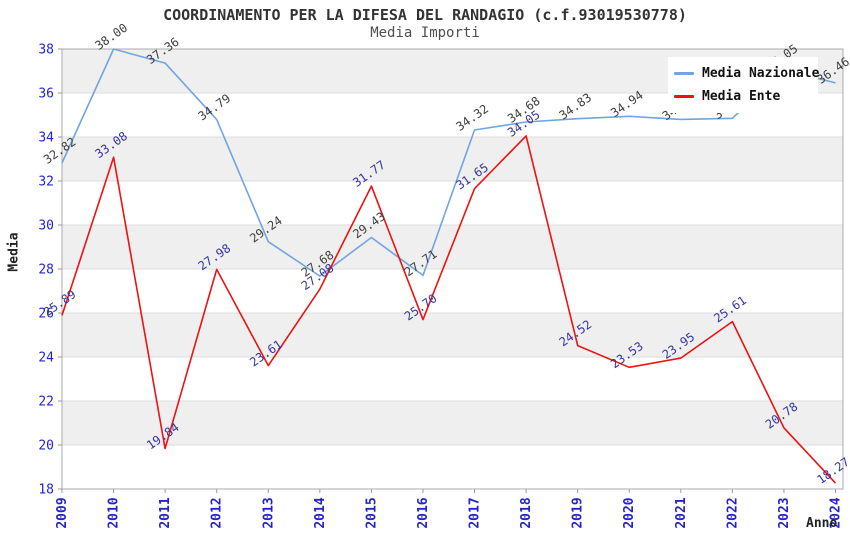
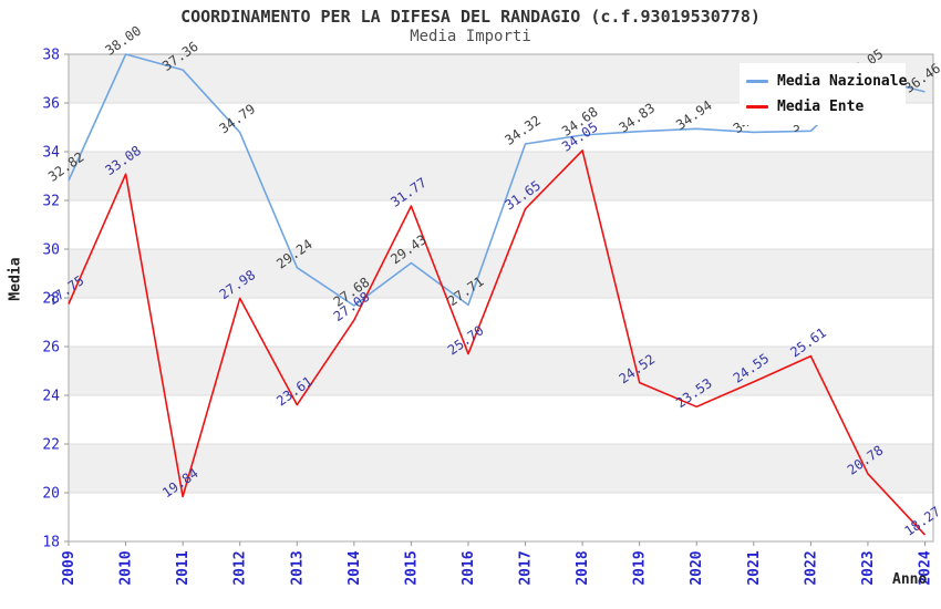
Media Ente/2009: 25.89 -> 27.75
Media Ente/2021: 23.95 -> 24.55
